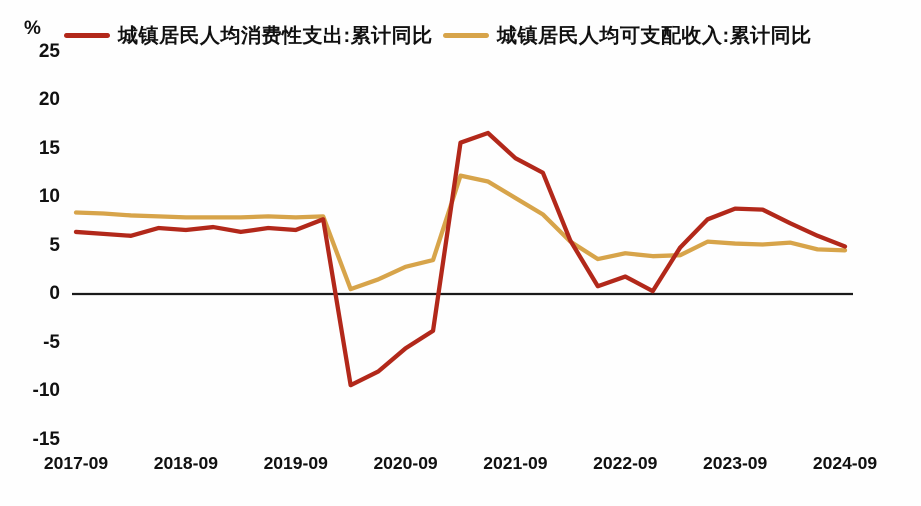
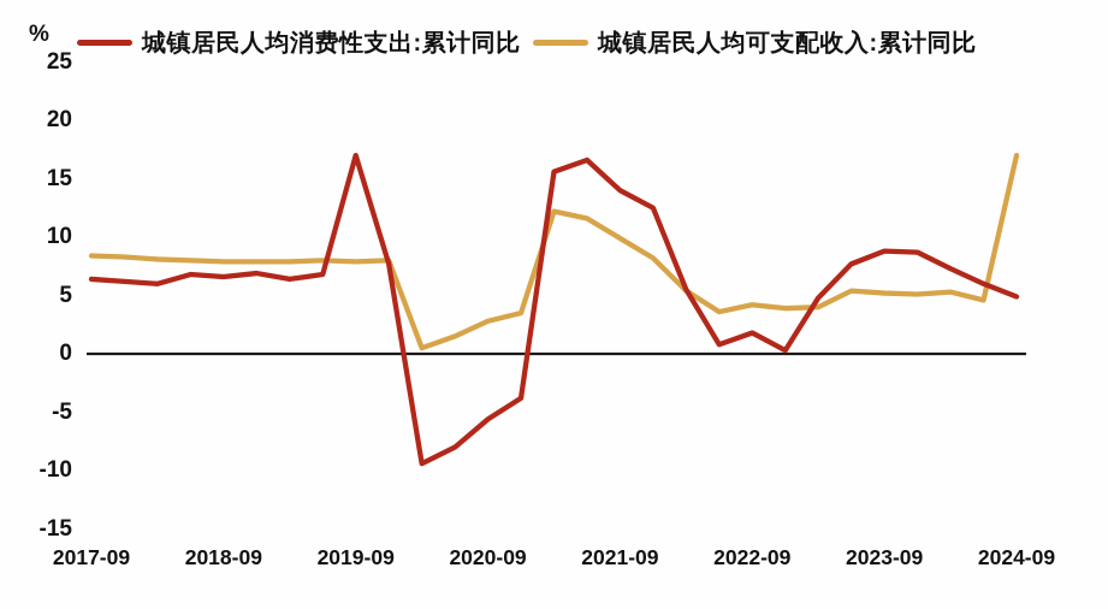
城镇居民人均消费性支出:累计同比/2019-09: 7 -> 17
城镇居民人均可支配收入:累计同比/2024-09: 4 -> 17
